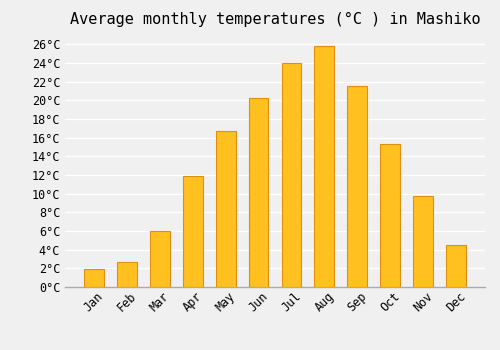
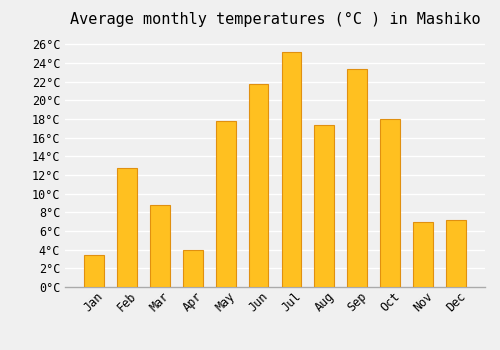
Jan: 1.9°C -> 3.4°C
Feb: 2.7°C -> 12.8°C
Mar: 6.0°C -> 8.8°C
Apr: 11.9°C -> 4.0°C
May: 16.7°C -> 17.8°C
Jun: 20.2°C -> 21.8°C
Jul: 24.0°C -> 25.2°C
Aug: 25.8°C -> 17.4°C
Sep: 21.5°C -> 23.4°C
Oct: 15.3°C -> 18.0°C
Nov: 9.8°C -> 7.0°C
Dec: 4.5°C -> 7.2°C
